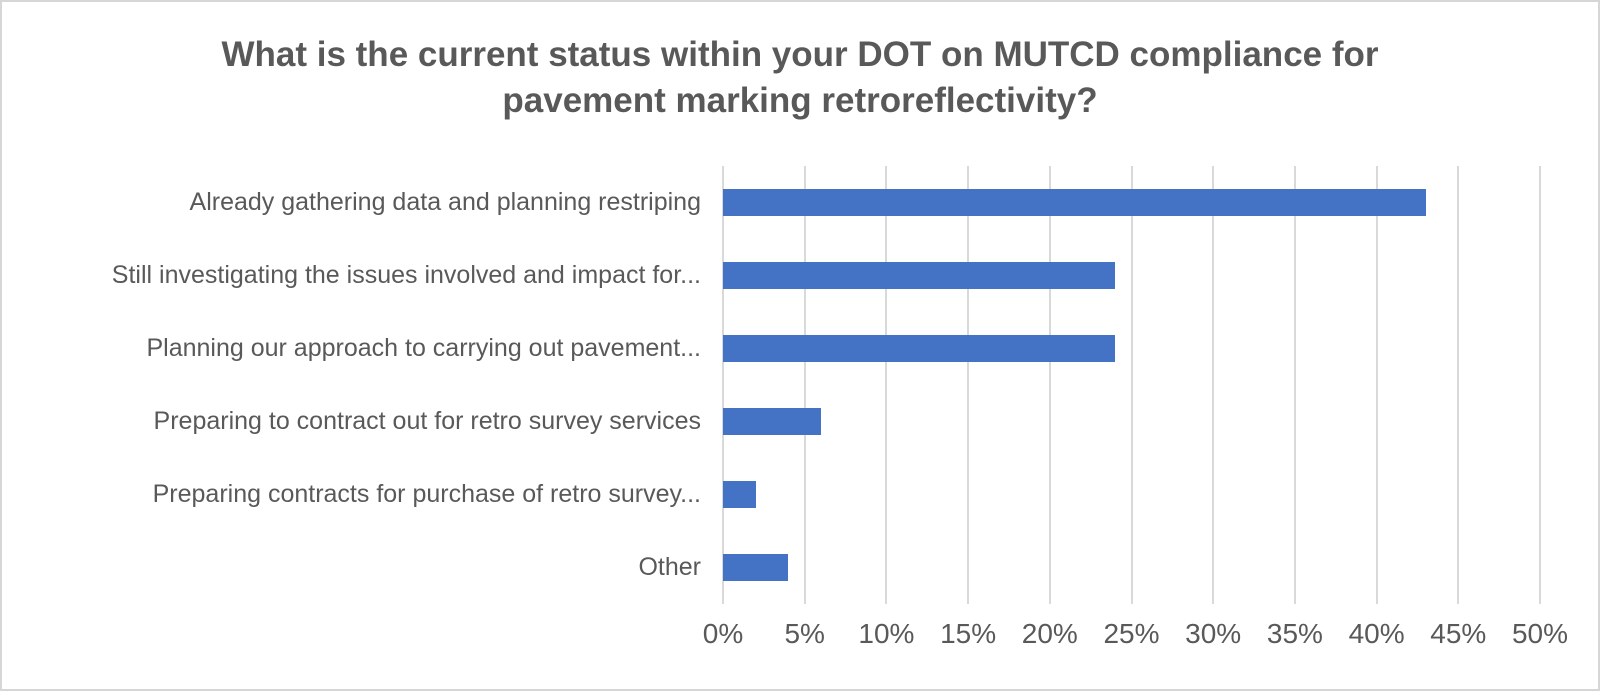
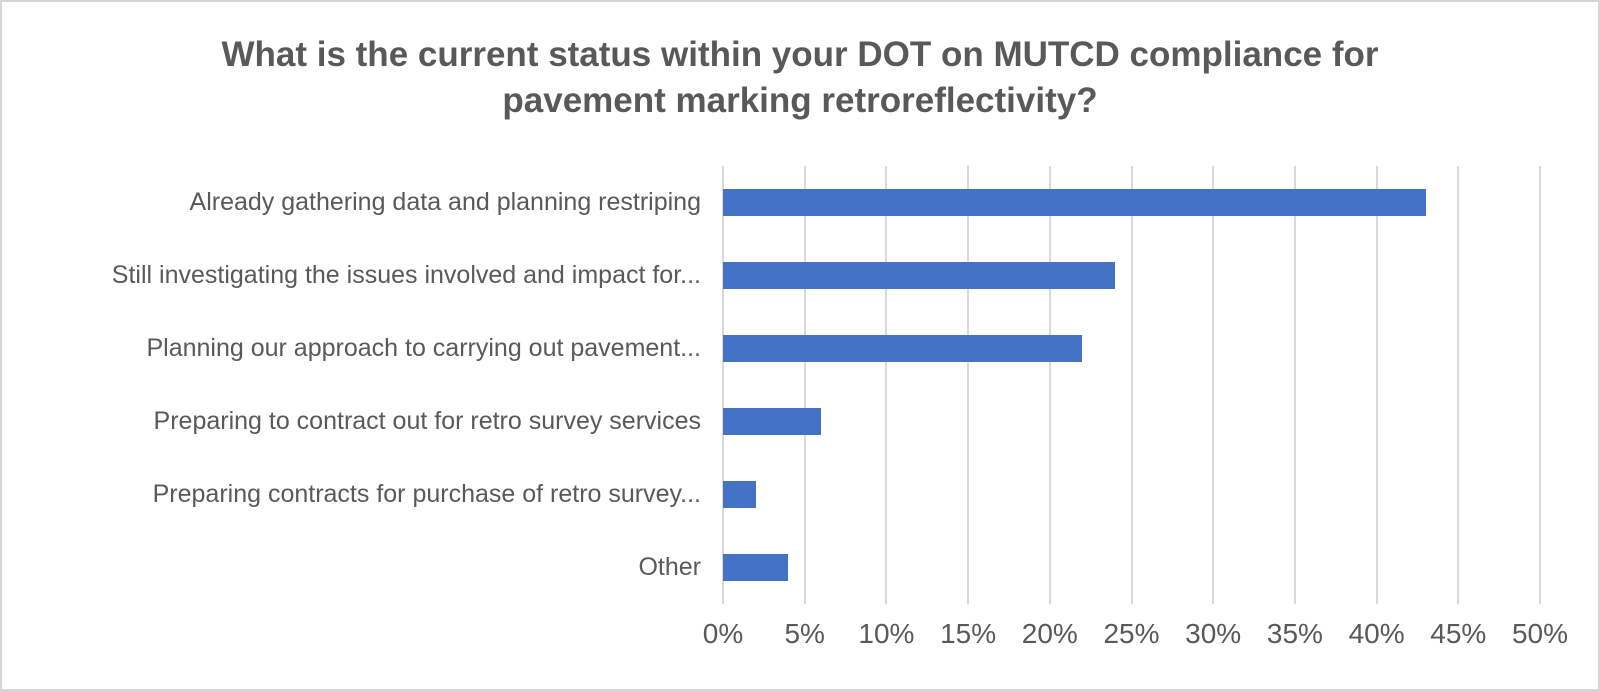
Planning our approach to carrying out pavement...: 24% -> 22%
